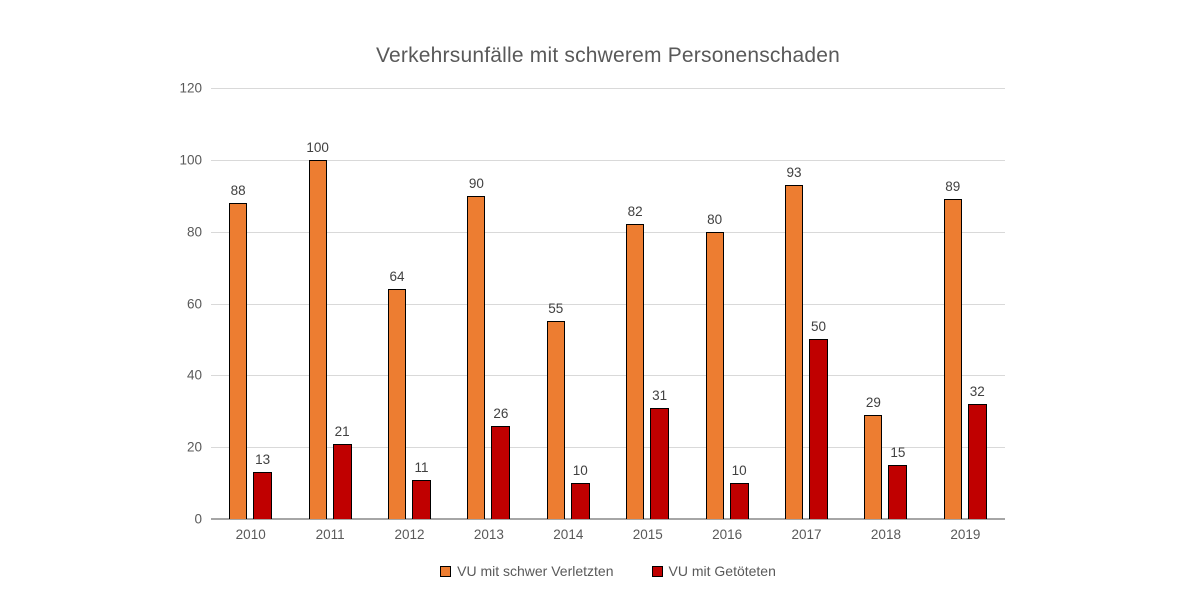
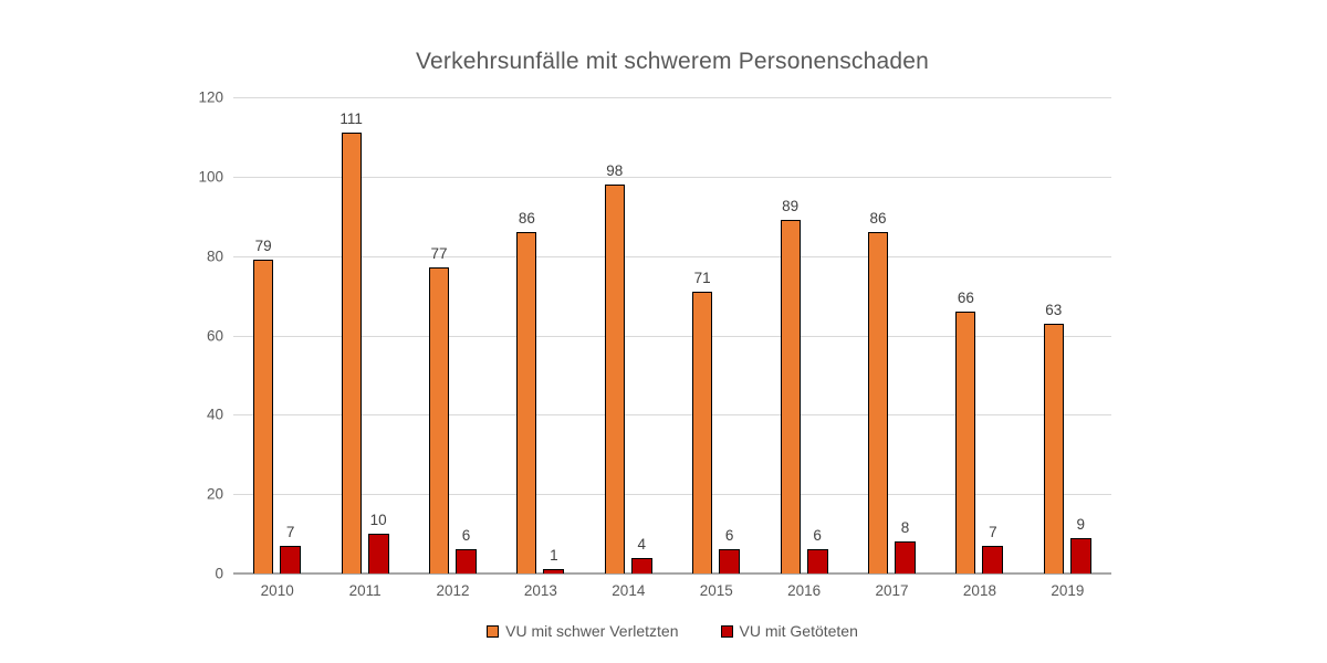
VU mit schwer Verletzten/2010: 88 -> 79
VU mit Getöteten/2010: 13 -> 7
VU mit schwer Verletzten/2011: 100 -> 111
VU mit Getöteten/2011: 21 -> 10
VU mit schwer Verletzten/2012: 64 -> 77
VU mit Getöteten/2012: 11 -> 6
VU mit schwer Verletzten/2013: 90 -> 86
VU mit Getöteten/2013: 26 -> 1
VU mit schwer Verletzten/2014: 55 -> 98
VU mit Getöteten/2014: 10 -> 4
VU mit schwer Verletzten/2015: 82 -> 71
VU mit Getöteten/2015: 31 -> 6
VU mit schwer Verletzten/2016: 80 -> 89
VU mit Getöteten/2016: 10 -> 6
VU mit schwer Verletzten/2017: 93 -> 86
VU mit Getöteten/2017: 50 -> 8
VU mit schwer Verletzten/2018: 29 -> 66
VU mit Getöteten/2018: 15 -> 7
VU mit schwer Verletzten/2019: 89 -> 63
VU mit Getöteten/2019: 32 -> 9
